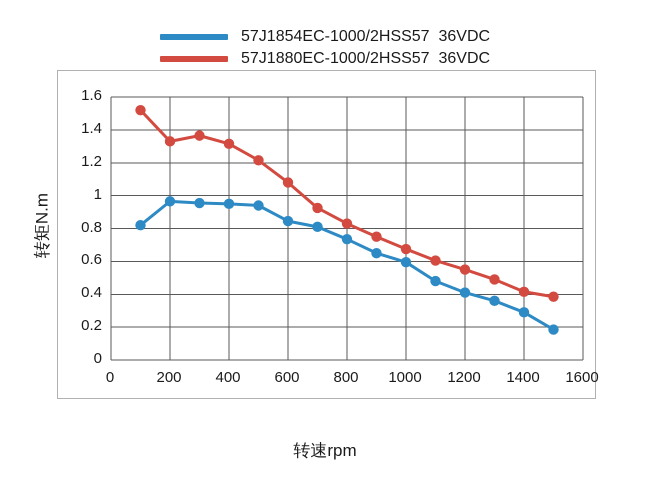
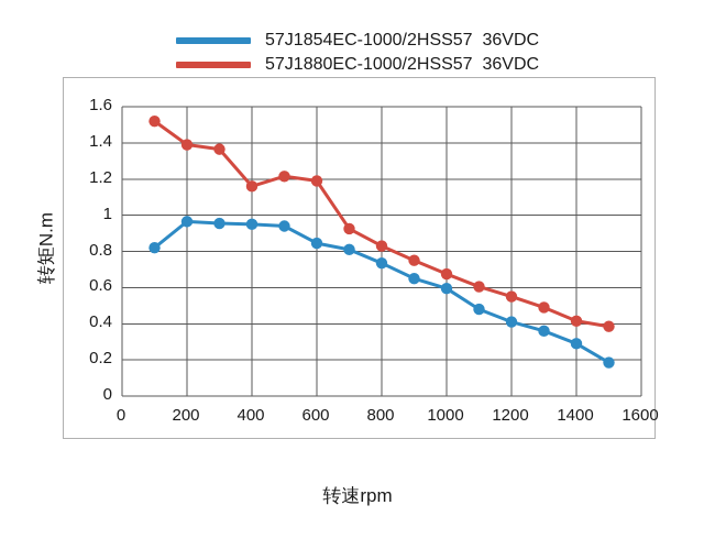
57J1880EC-1000/2HSS57 36VDC/200: 1.33 -> 1.39
57J1880EC-1000/2HSS57 36VDC/400: 1.31 -> 1.16
57J1880EC-1000/2HSS57 36VDC/600: 1.08 -> 1.19
